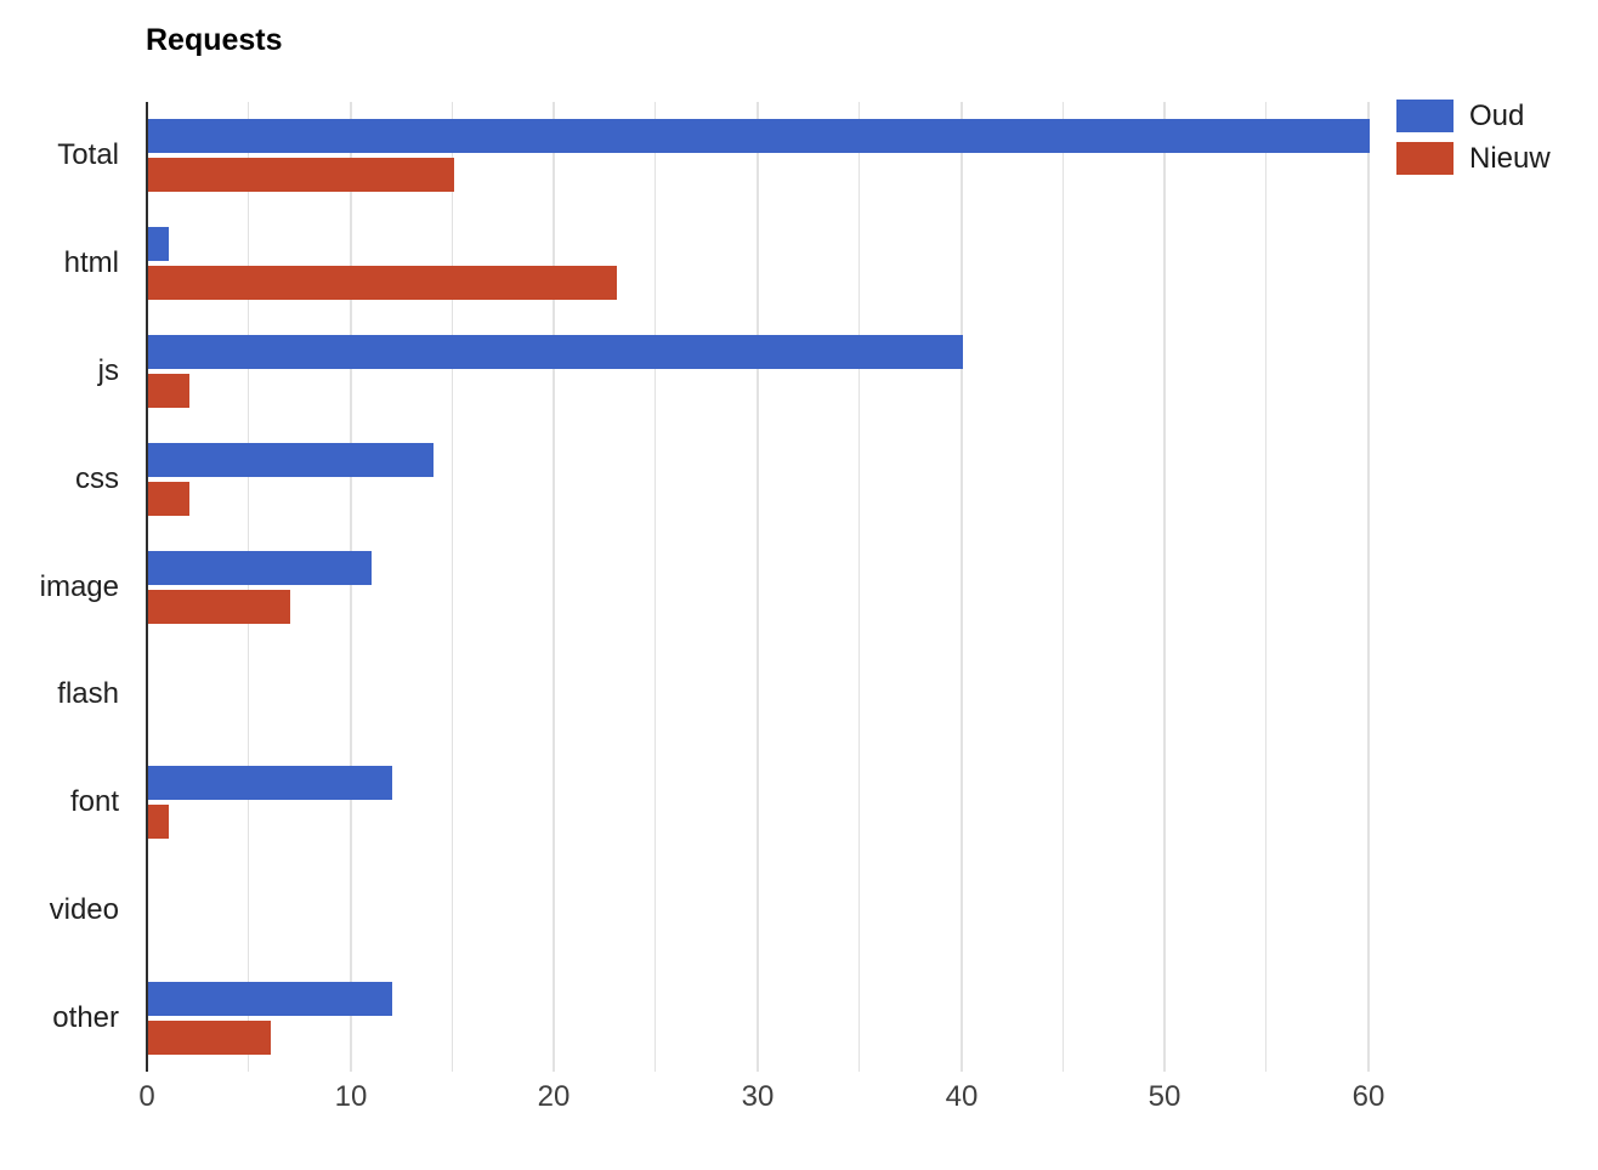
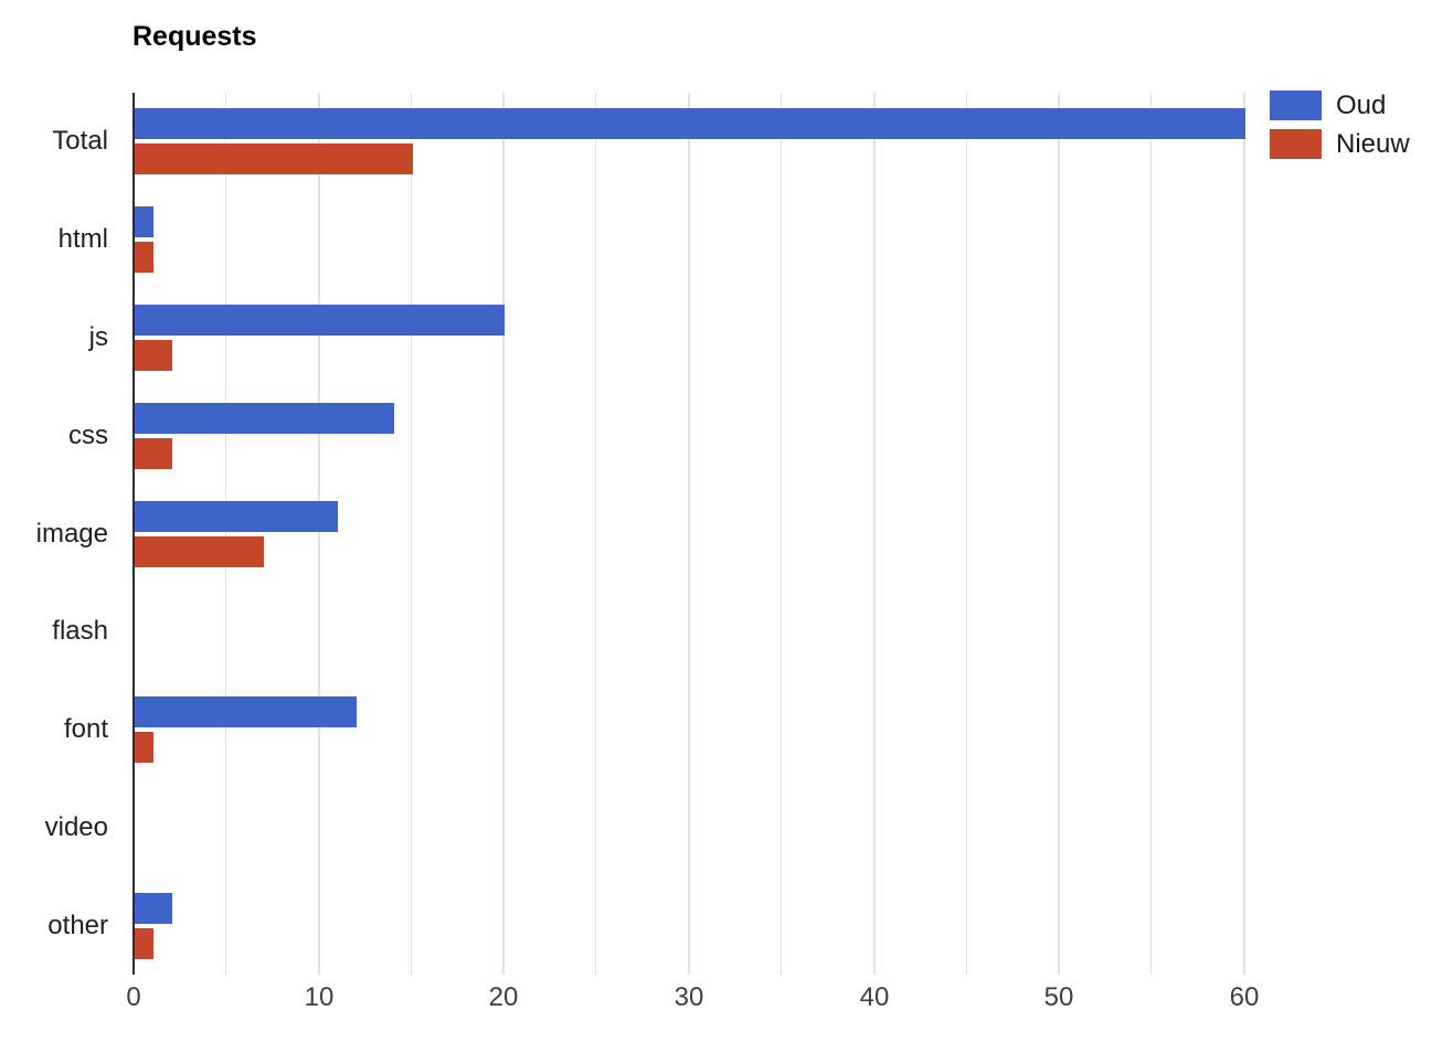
Nieuw/html: 23 -> 1
Oud/js: 40 -> 20
Oud/other: 12 -> 2
Nieuw/other: 6 -> 1
